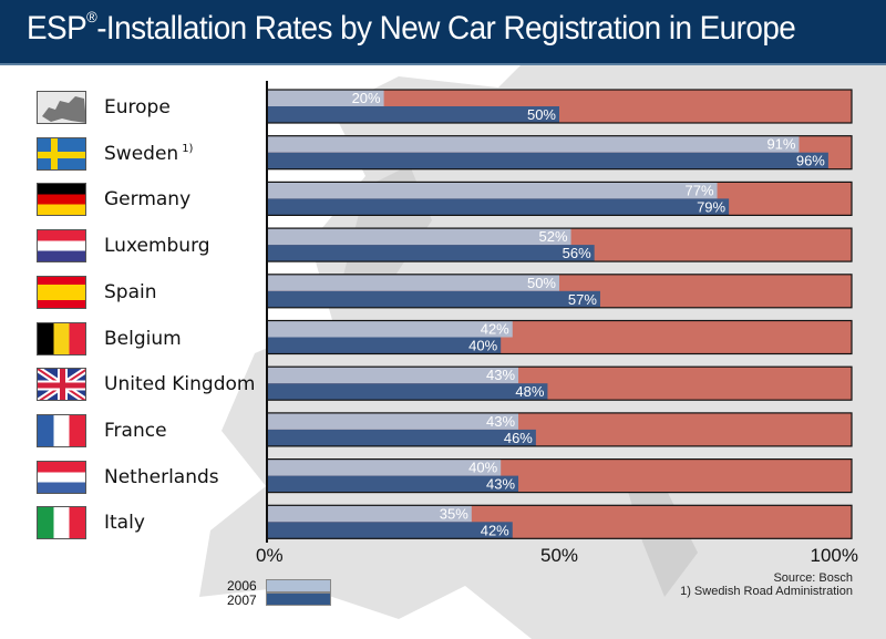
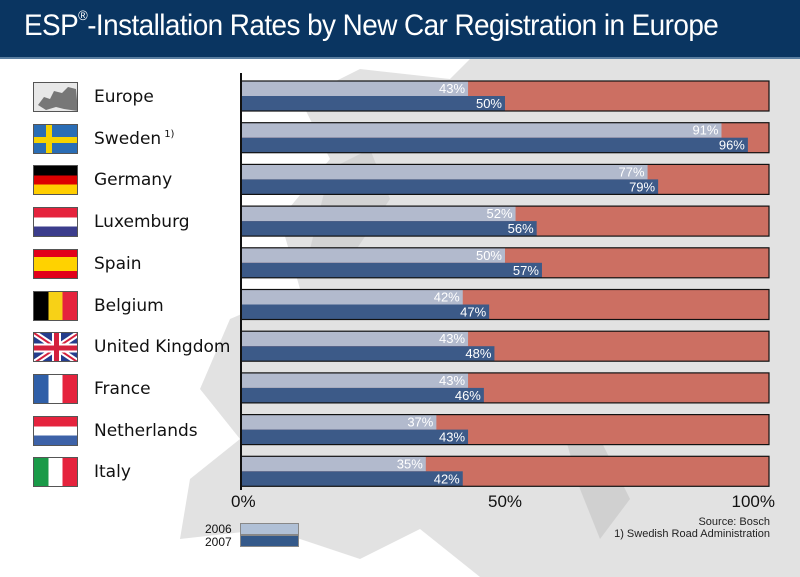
2006/Europe: 20% -> 43%
2007/Belgium: 40% -> 47%
2006/Netherlands: 40% -> 37%
